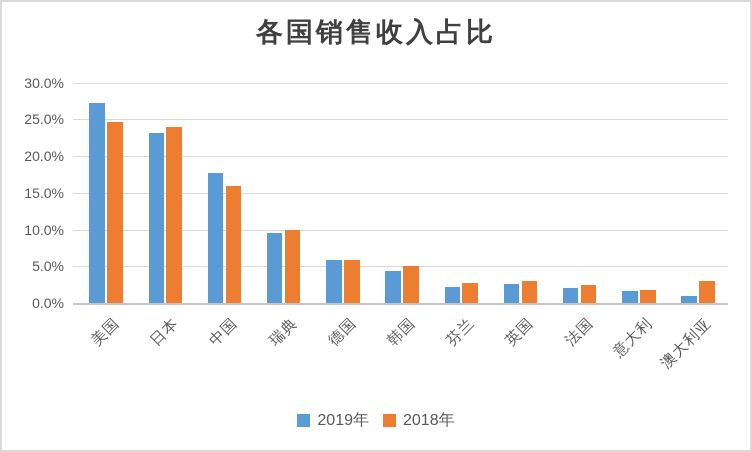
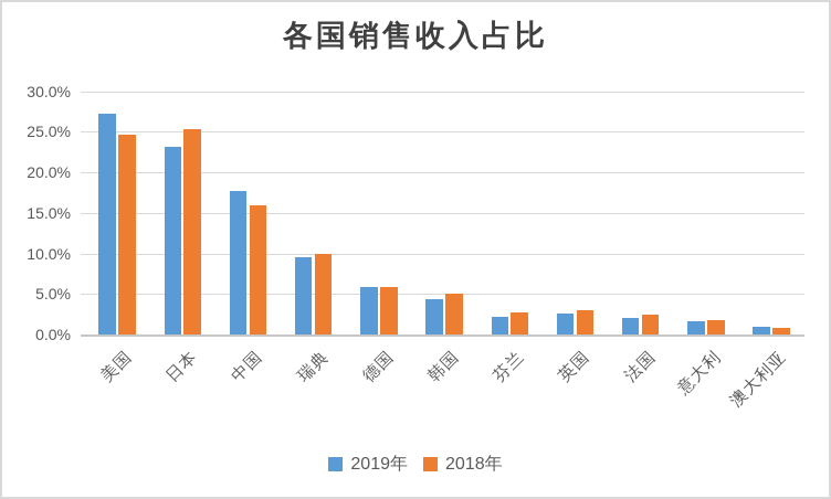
2018年/日本: 24% -> 25%
2018年/澳大利亚: 3% -> 1%
